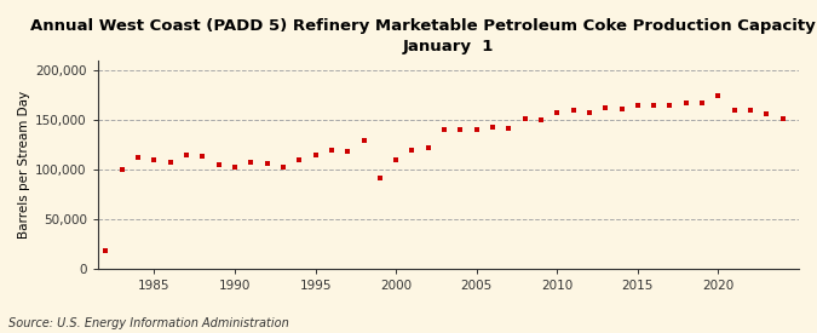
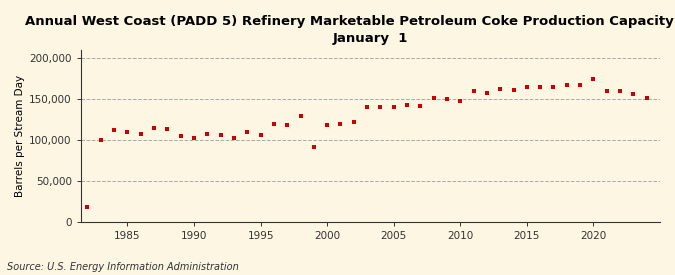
1995: 115,000 -> 106,000
2000: 110,000 -> 118,000
2010: 158,000 -> 148,000
